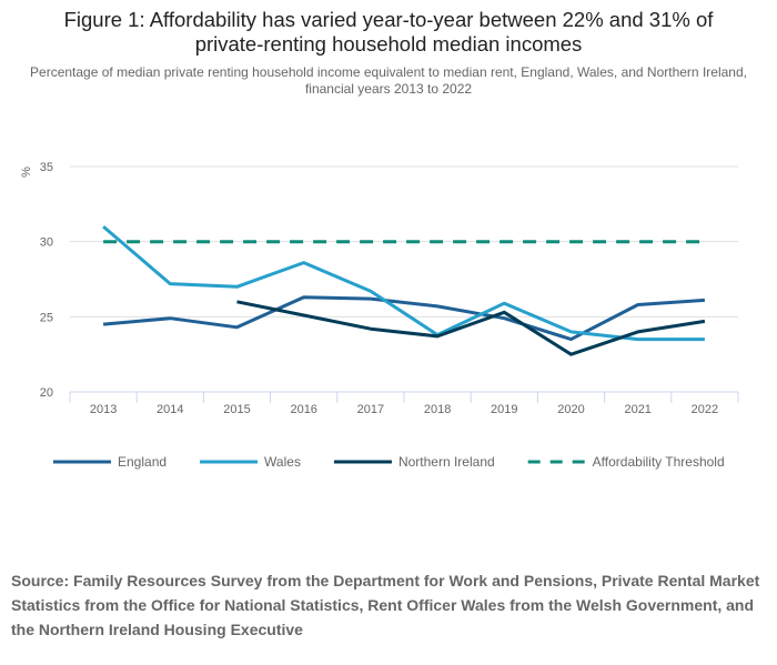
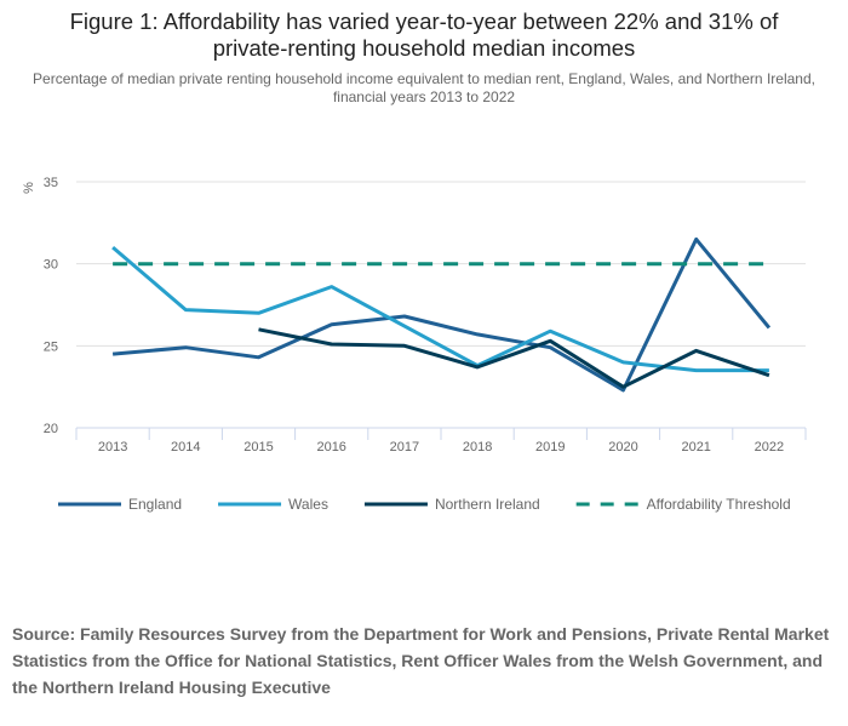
England/2017: 26.2 -> 26.8
Wales/2017: 26.7 -> 26.2
Northern Ireland/2017: 24.2 -> 25.0
England/2020: 23.5 -> 22.3
England/2021: 25.8 -> 31.5
Northern Ireland/2021: 24.0 -> 24.7
Northern Ireland/2022: 24.7 -> 23.2
